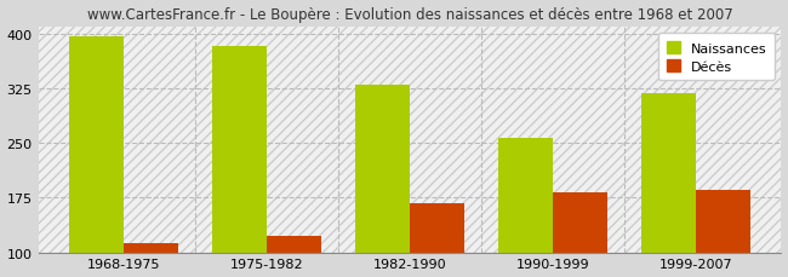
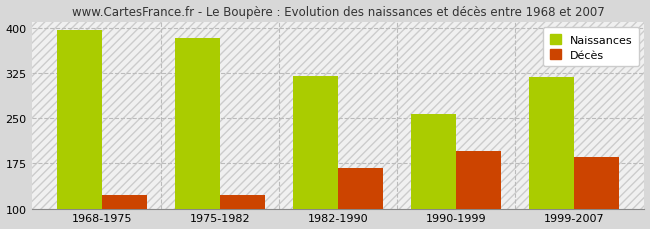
Décès/1968-1975: 112 -> 122
Naissances/1982-1990: 330 -> 320
Décès/1990-1999: 182 -> 196
